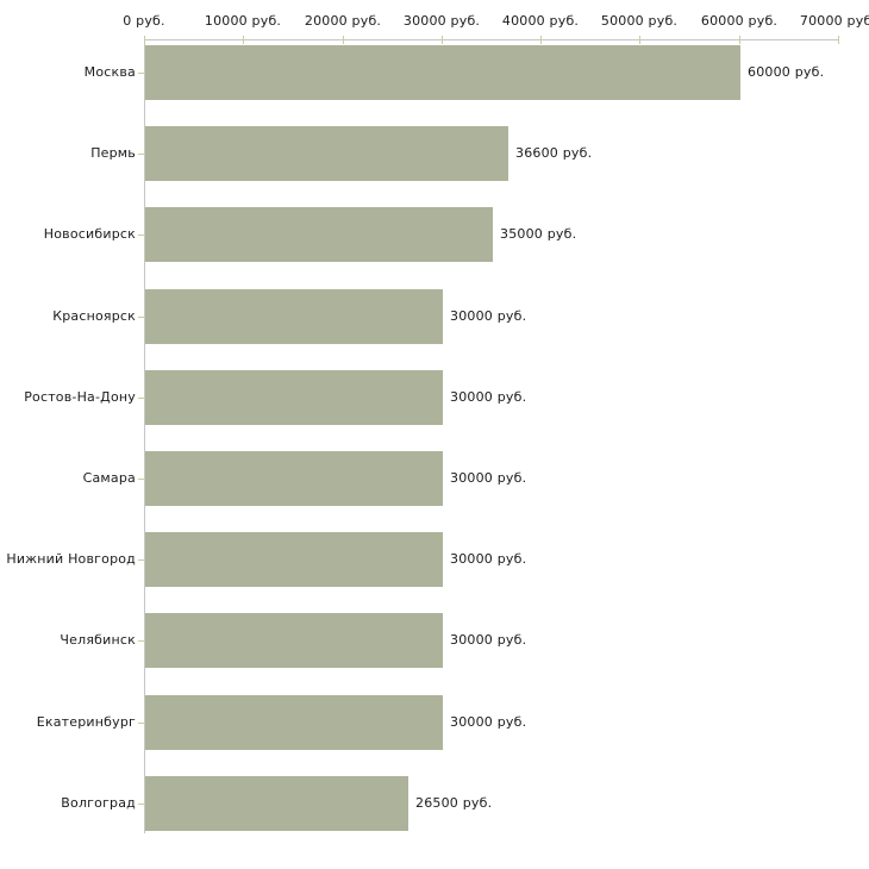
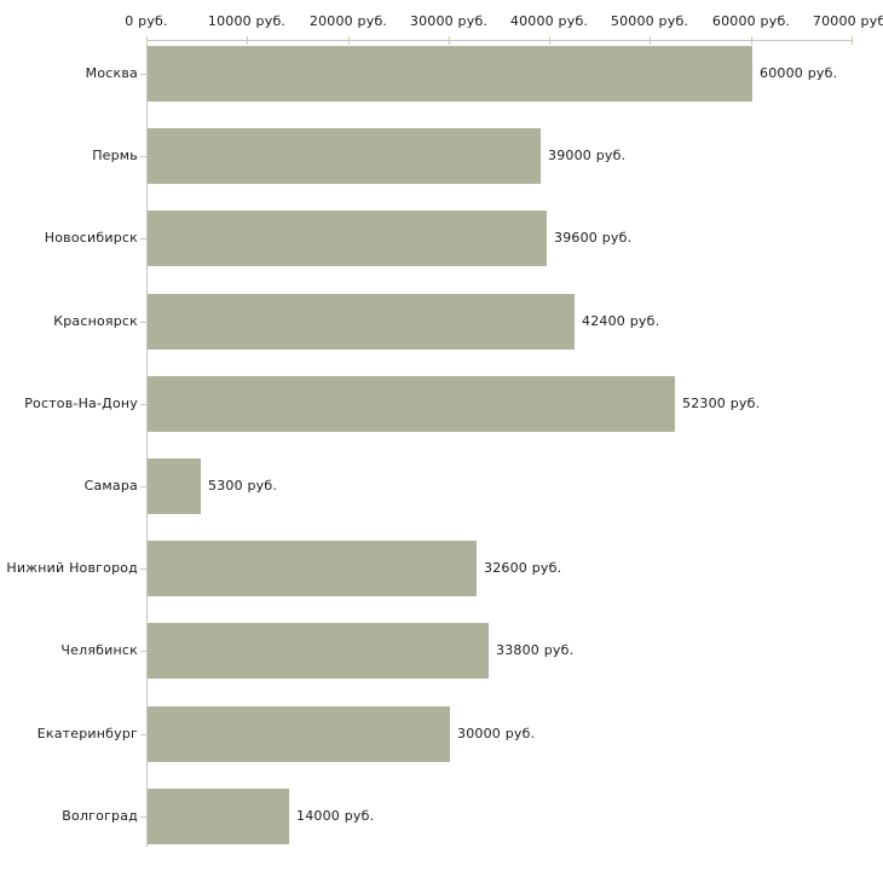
Пермь: 36600 -> 39000
Новосибирск: 35000 -> 39600
Красноярск: 30000 -> 42400
Ростов-На-Дону: 30000 -> 52300
Самара: 30000 -> 5300
Нижний Новгород: 30000 -> 32600
Челябинск: 30000 -> 33800
Волгоград: 26500 -> 14000
